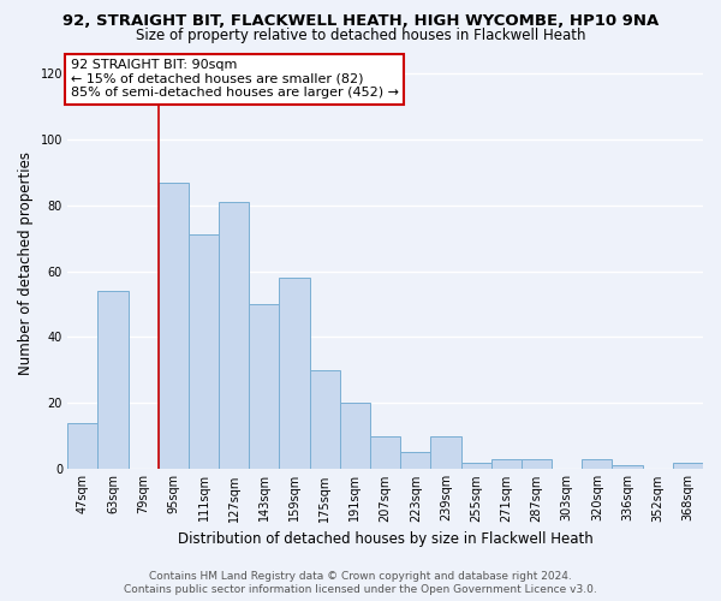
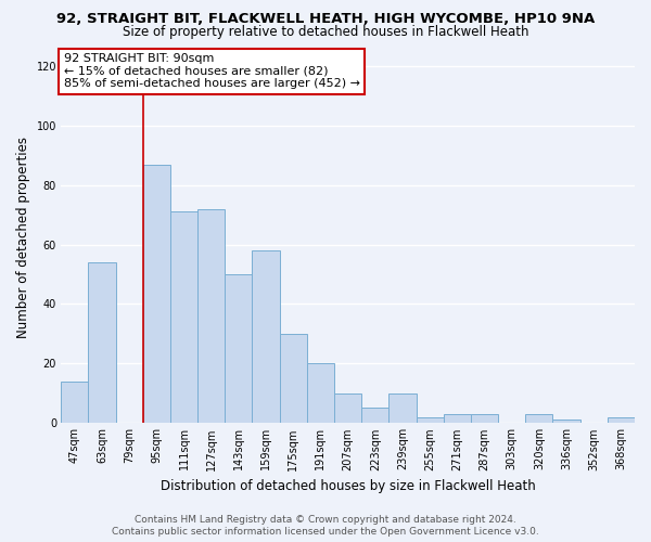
127sqm: 81 -> 72
